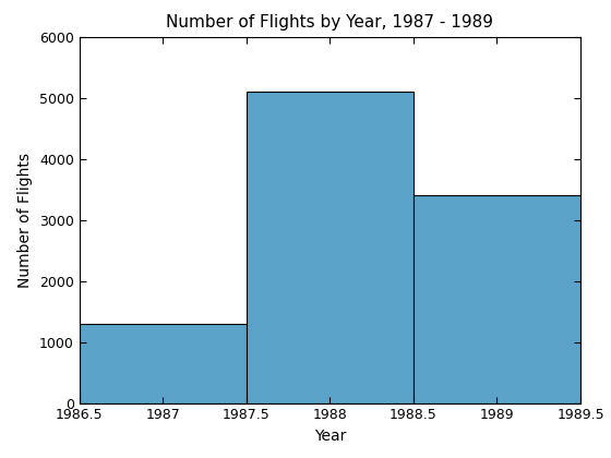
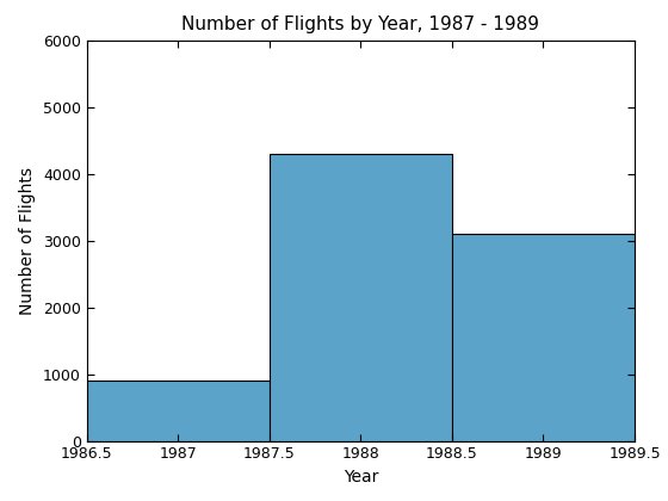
1987: 1300 -> 900
1988: 5100 -> 4300
1989: 3400 -> 3100
